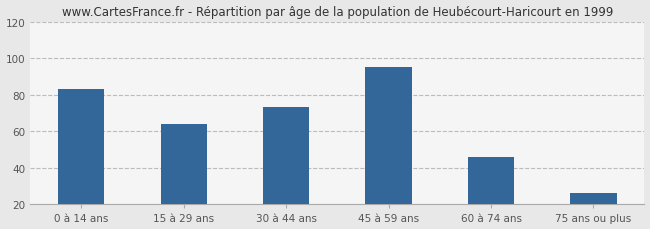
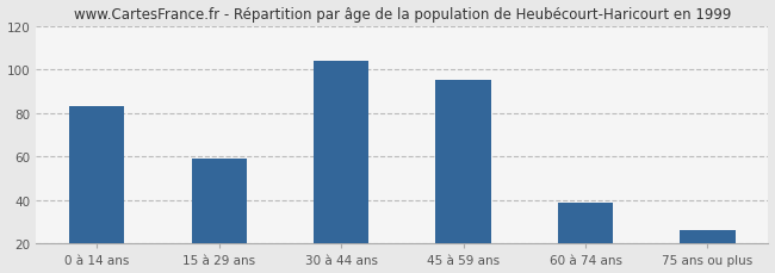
15 à 29 ans: 64 -> 59
30 à 44 ans: 73 -> 104
60 à 74 ans: 46 -> 39
